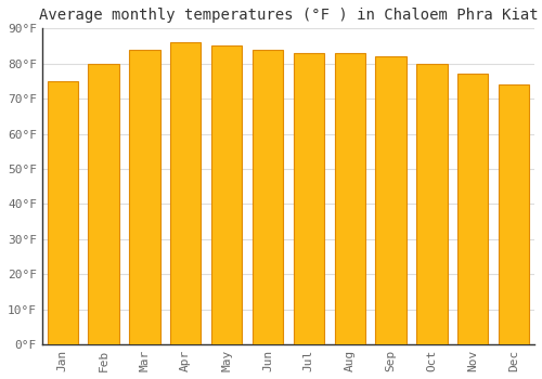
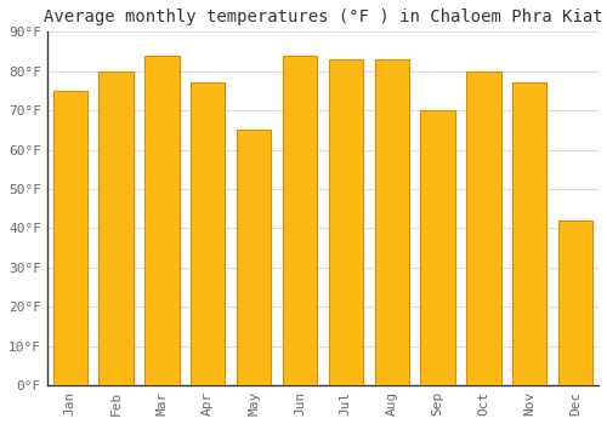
Apr: 86°F -> 77°F
May: 85°F -> 65°F
Sep: 82°F -> 70°F
Dec: 74°F -> 42°F
